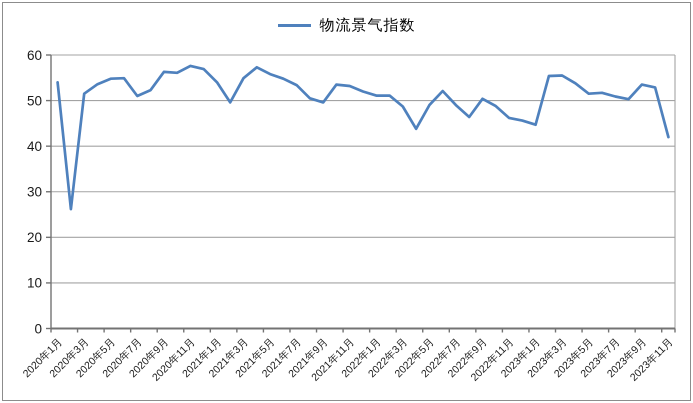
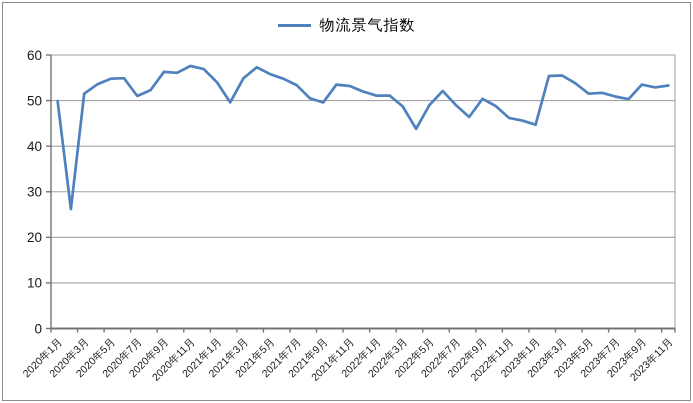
2020年1月: 54 -> 50
2023年11月: 42 -> 53
